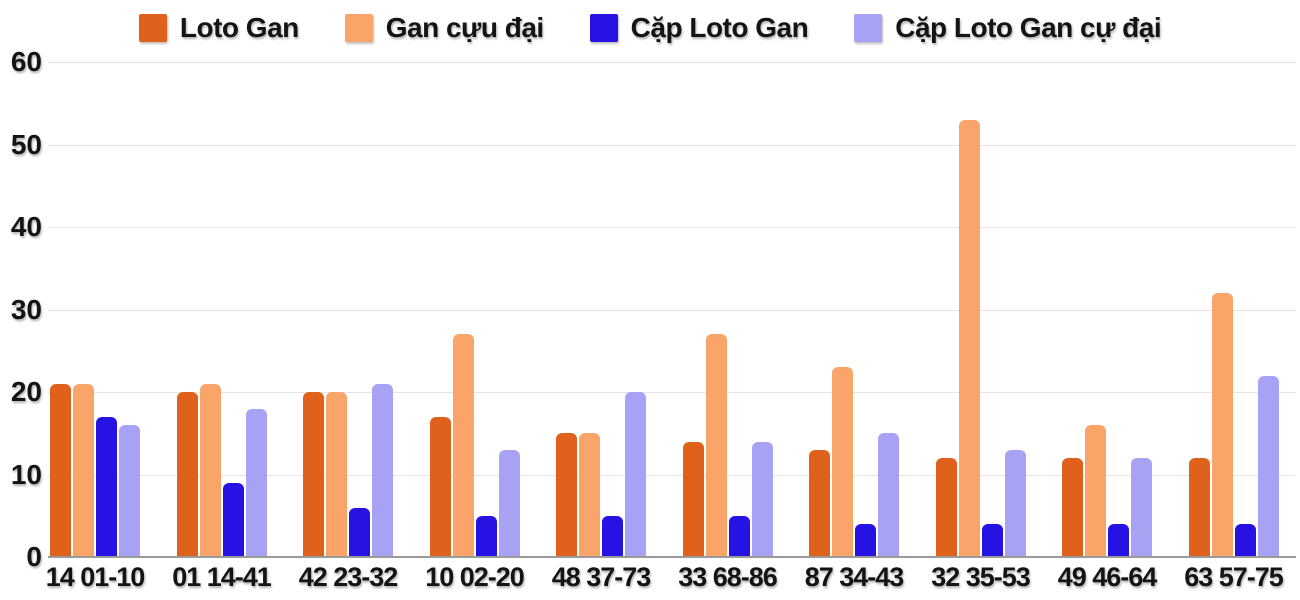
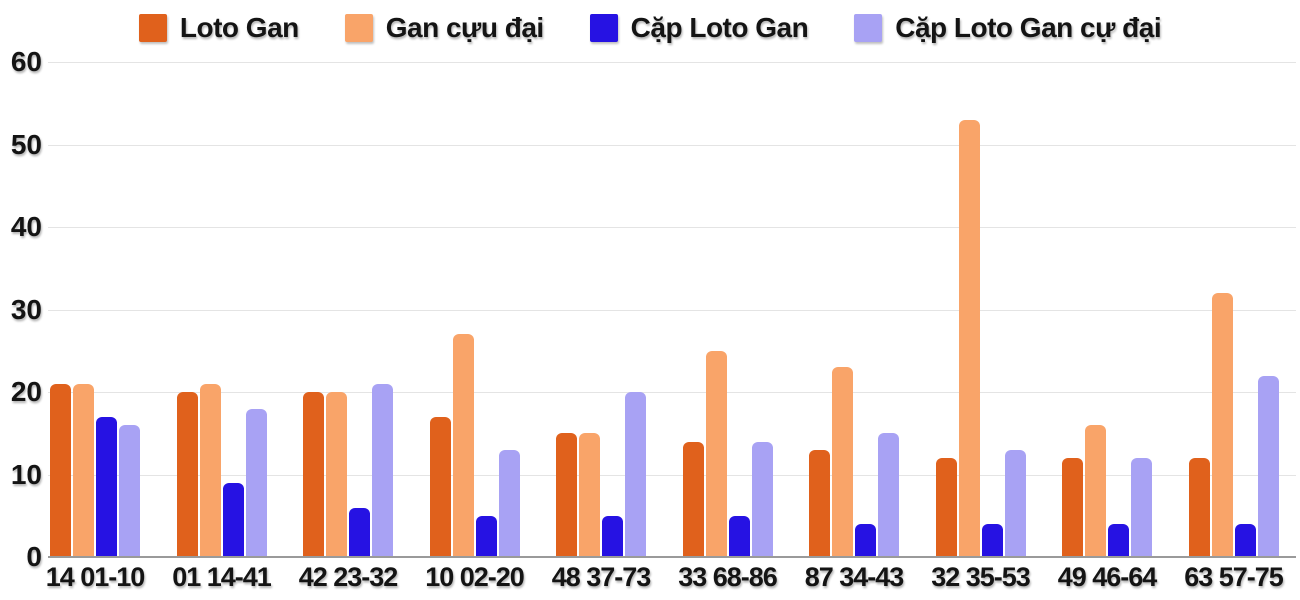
Gan cựu đại/33 68-86: 27 -> 25
